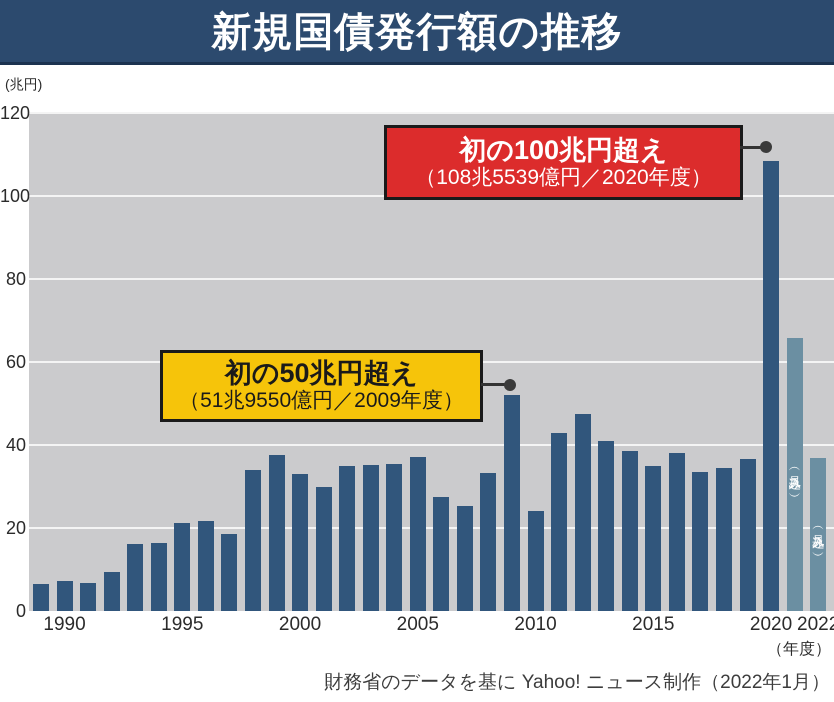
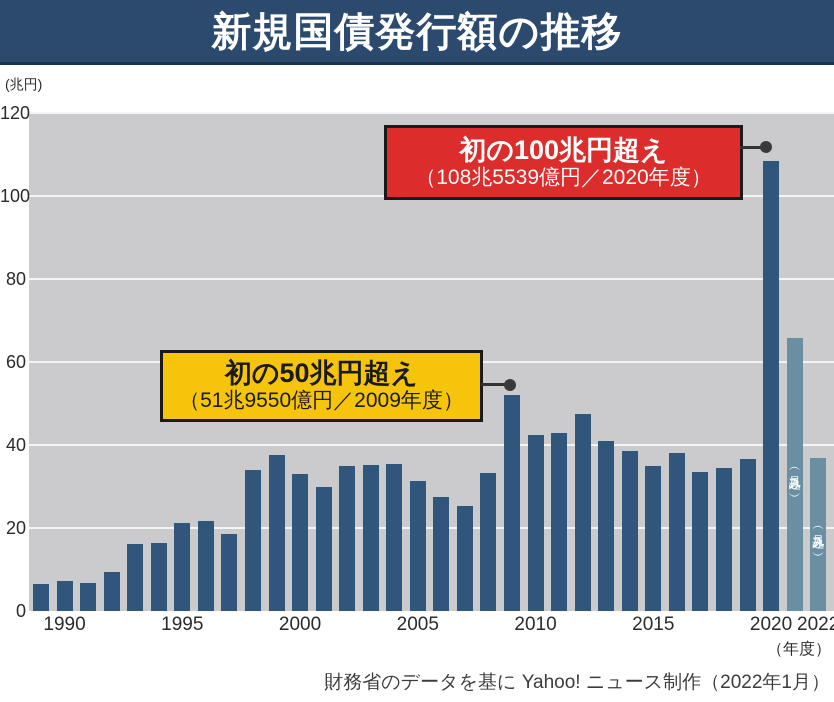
2005: 37 -> 31
2010: 24 -> 42
